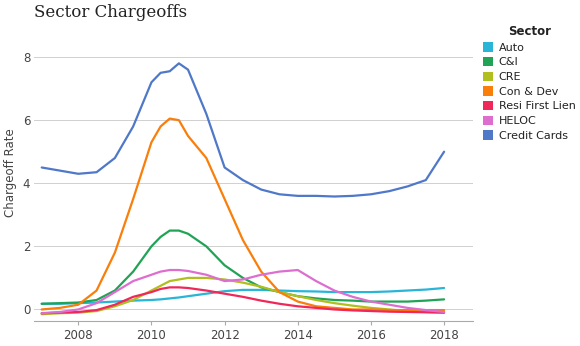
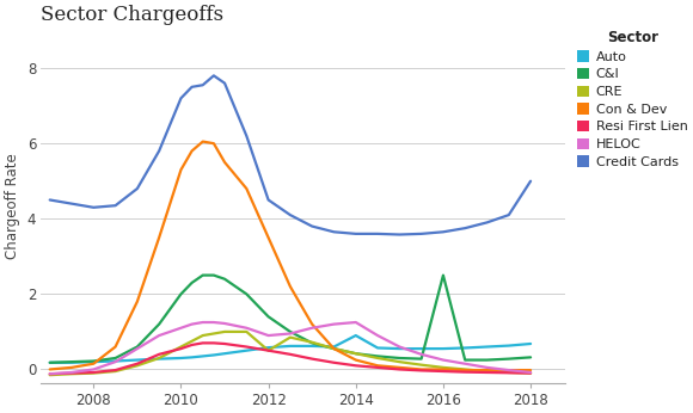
CRE/2012: 0.95 -> 0.50
Auto/2014: 0.58 -> 0.90
C&I/2016: 0.25 -> 2.50
